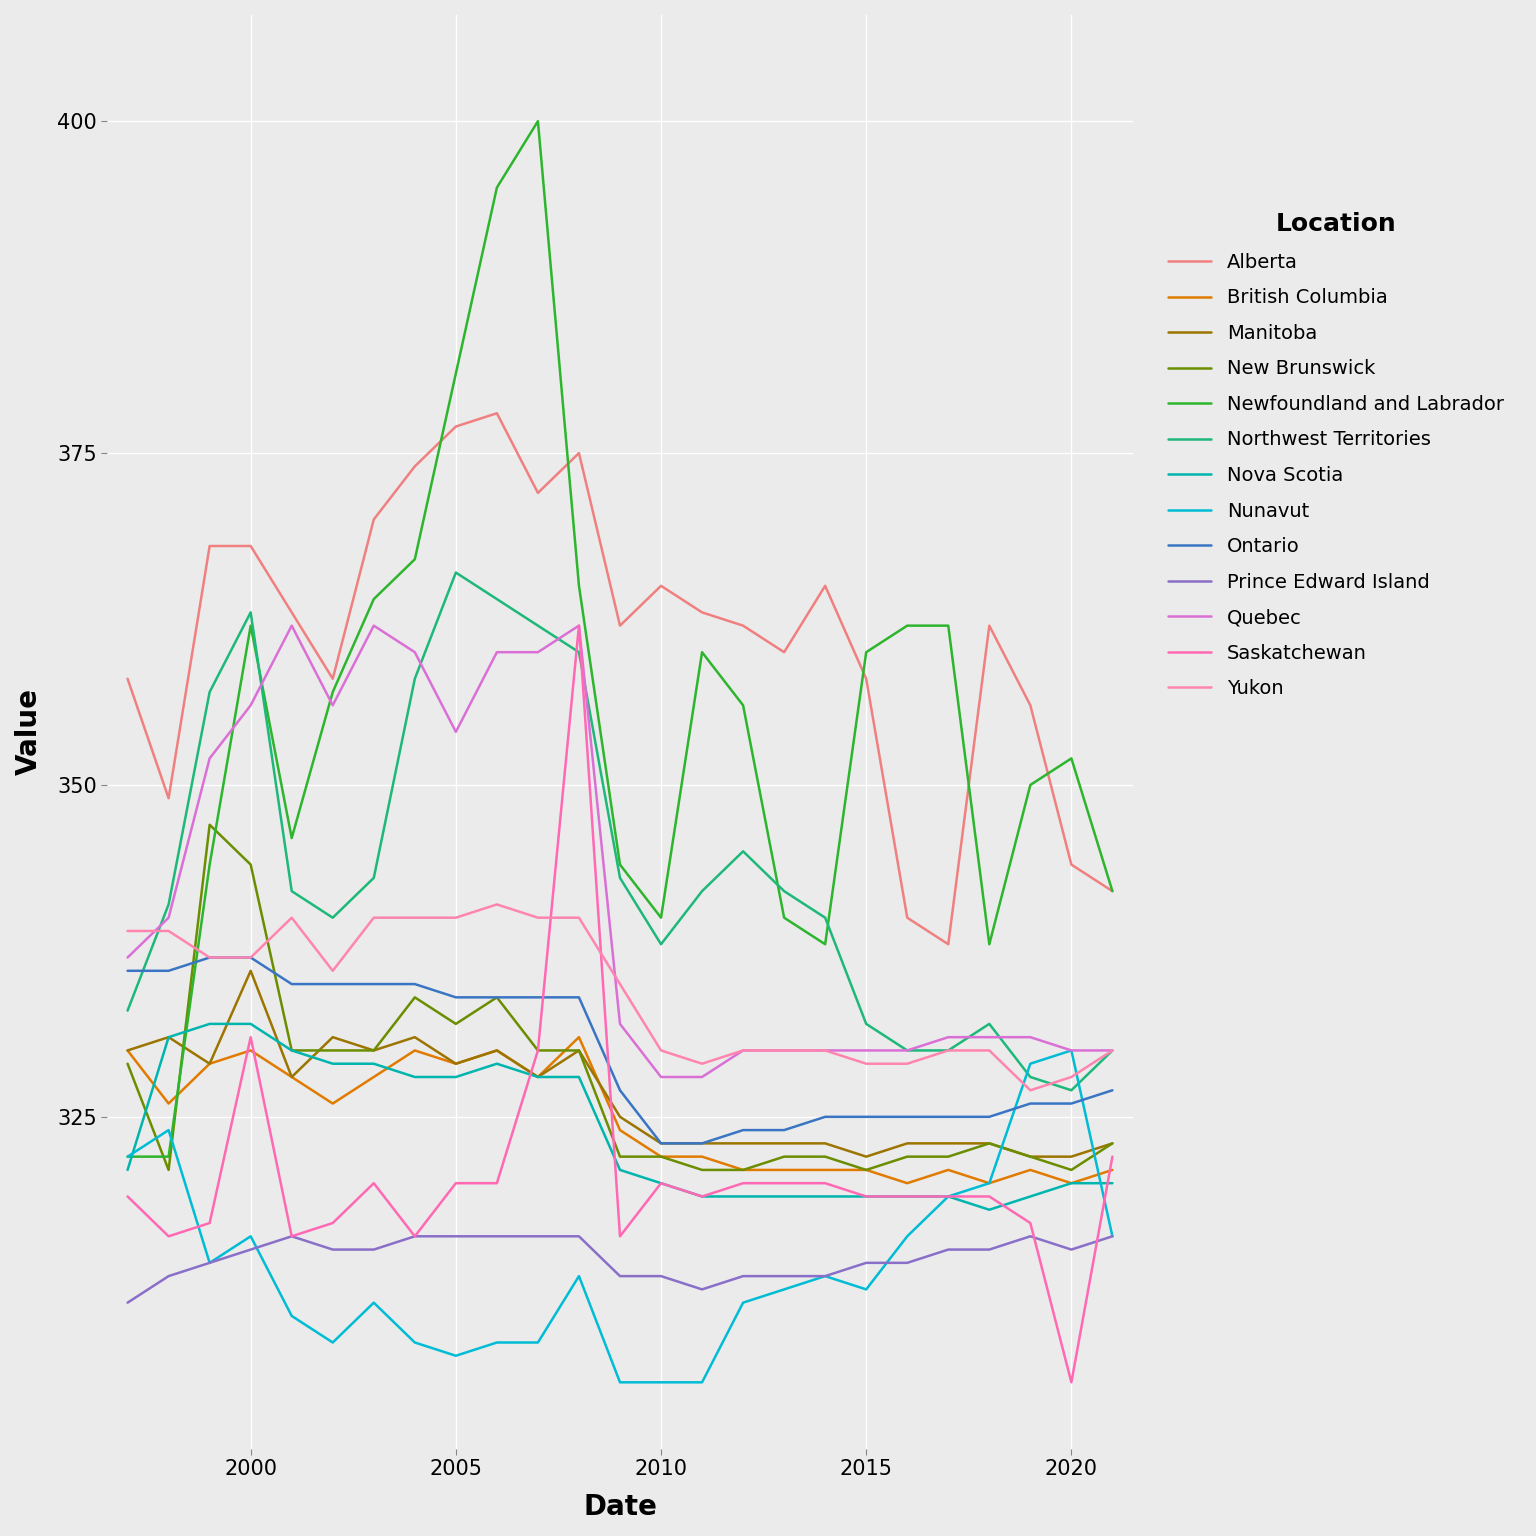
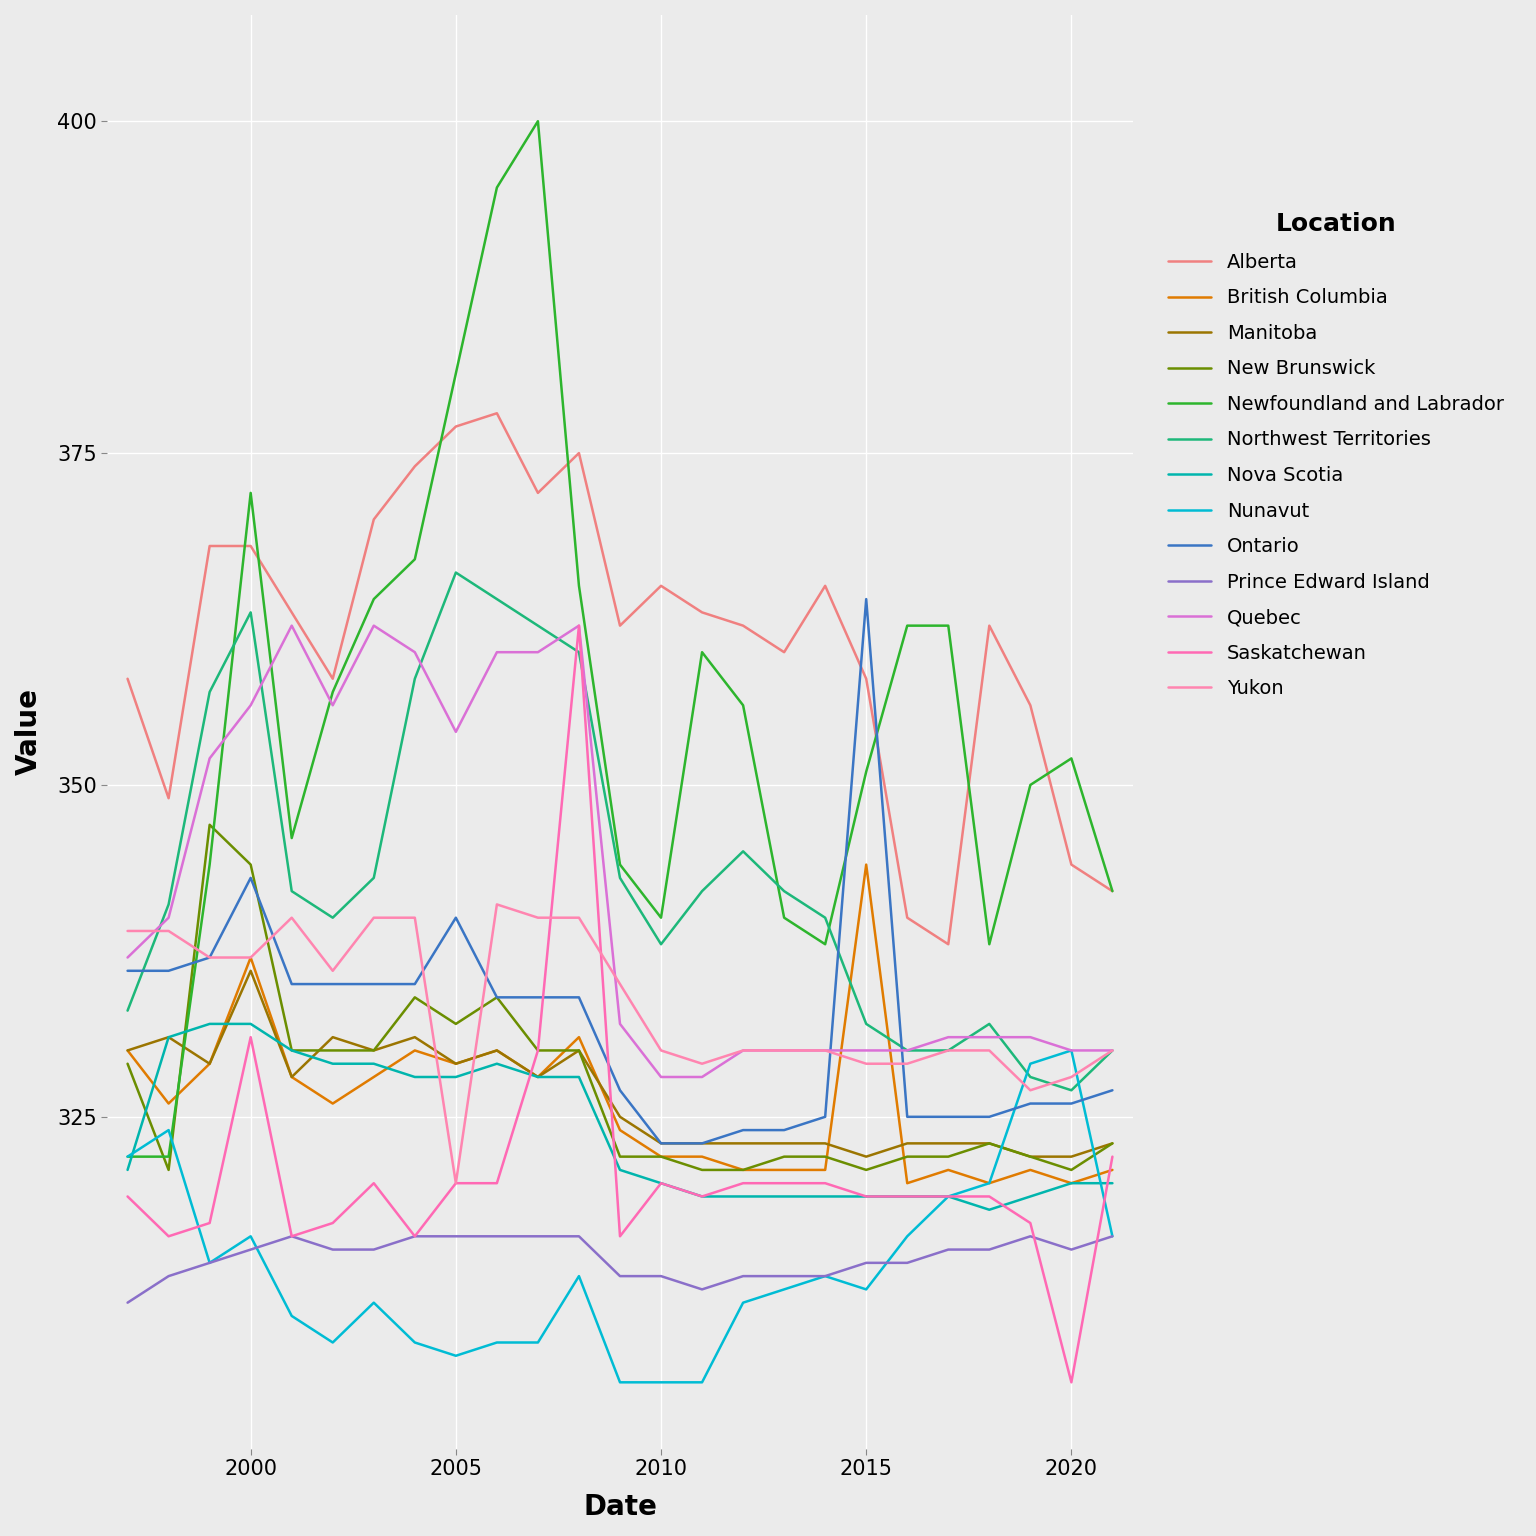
British Columbia/2000: 330 -> 337
Newfoundland and Labrador/2000: 362 -> 372
Ontario/2000: 337 -> 343
Ontario/2005: 334 -> 340
Yukon/2005: 340 -> 320
British Columbia/2015: 321 -> 344
Newfoundland and Labrador/2015: 360 -> 351
Ontario/2015: 325 -> 364
